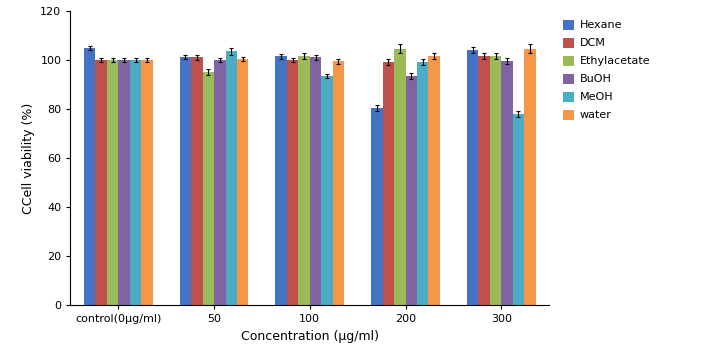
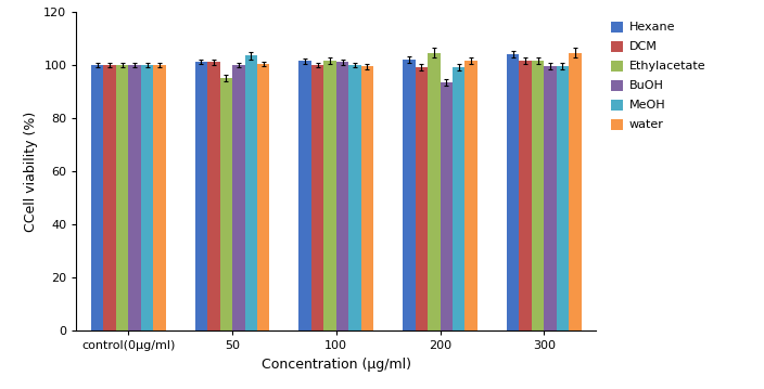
Hexane/control(0μg/ml): 105.0 -> 100.0
MeOH/100: 93.5 -> 100.0
Hexane/200: 80.5 -> 102.0
MeOH/300: 78.0 -> 99.5
